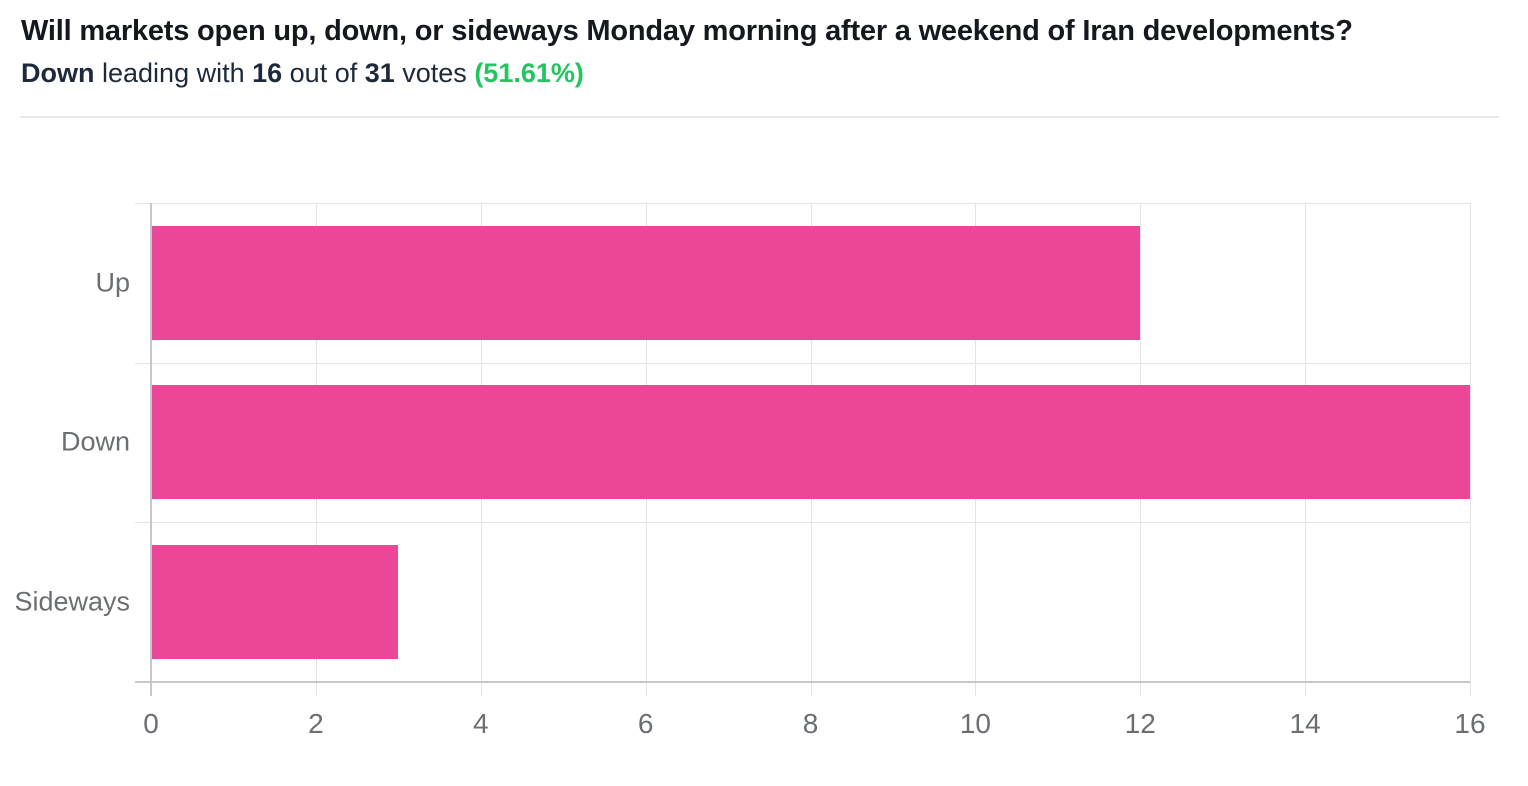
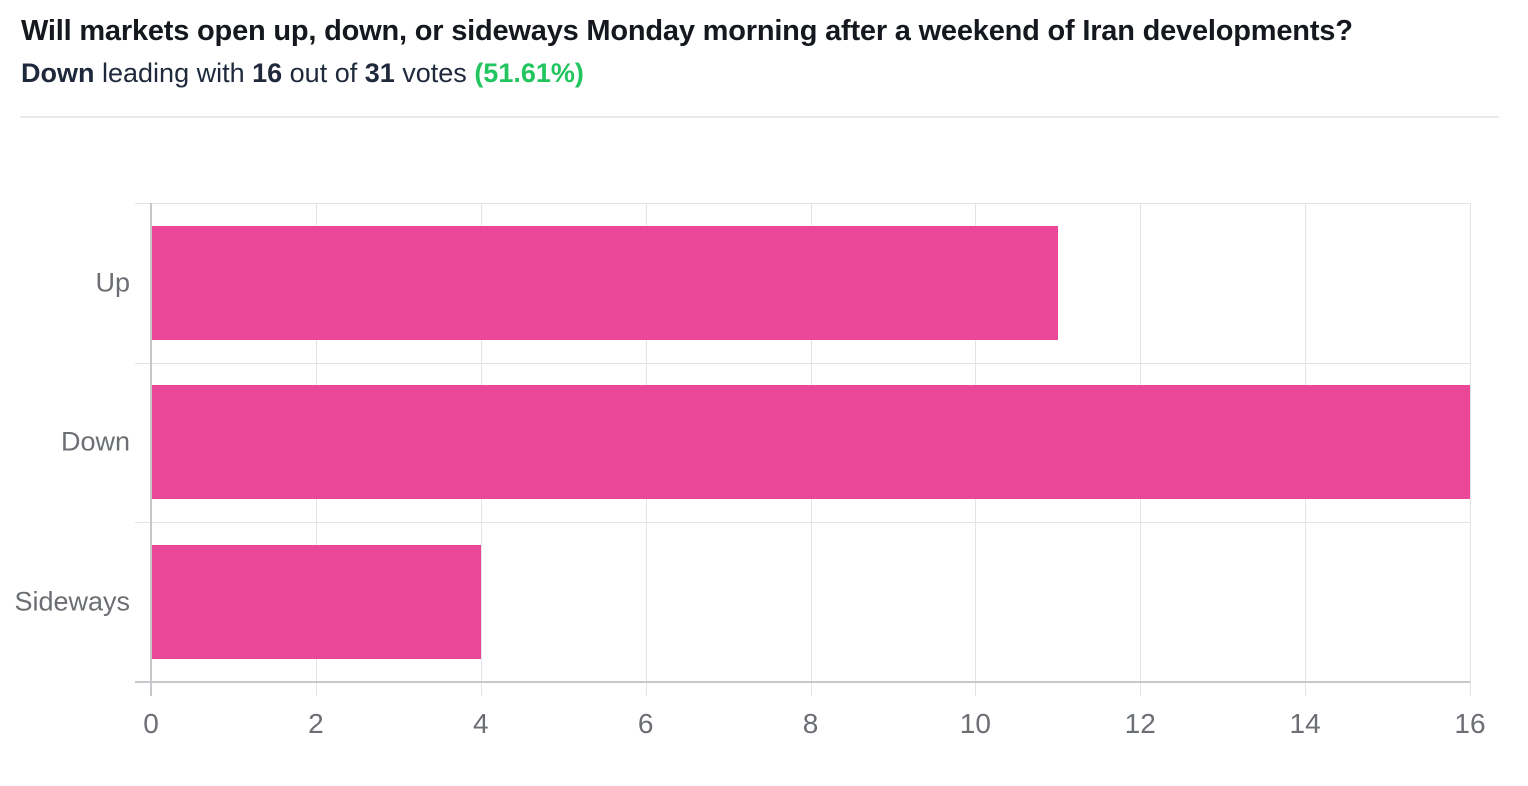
Up: 12 -> 11
Sideways: 3 -> 4
